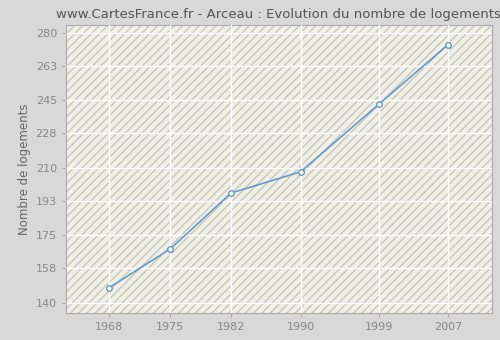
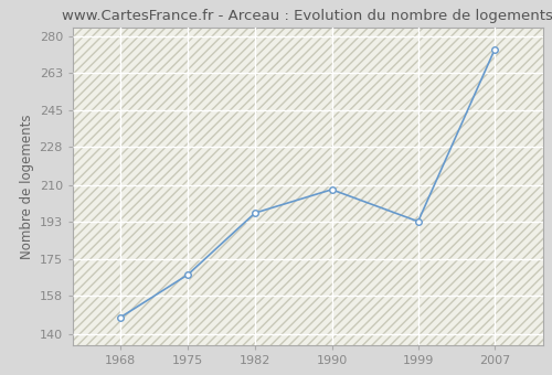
1999: 243 -> 193
